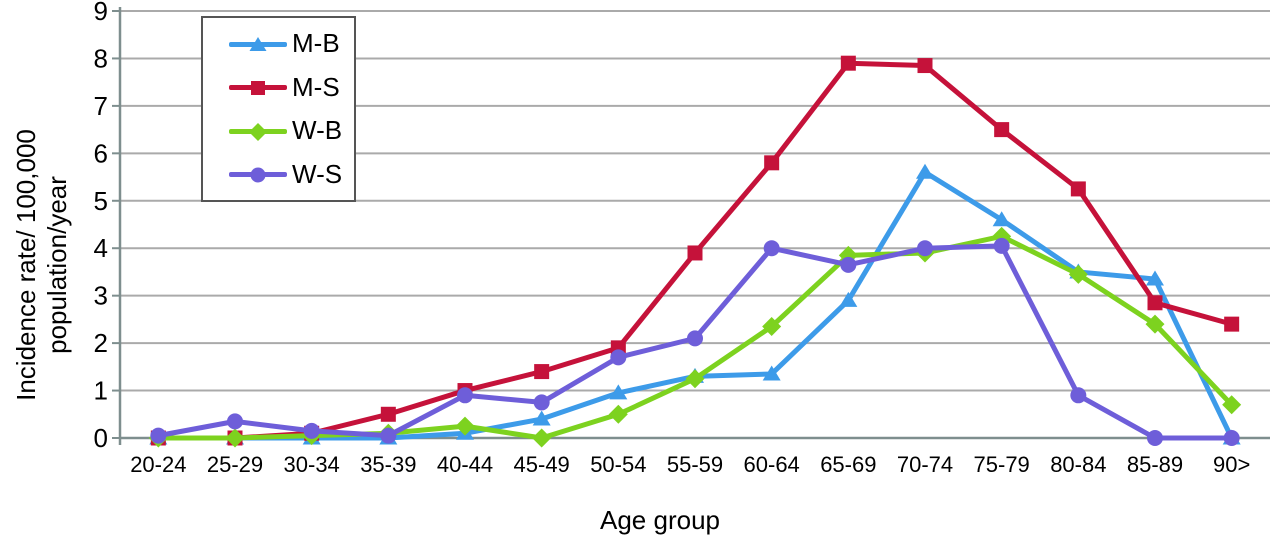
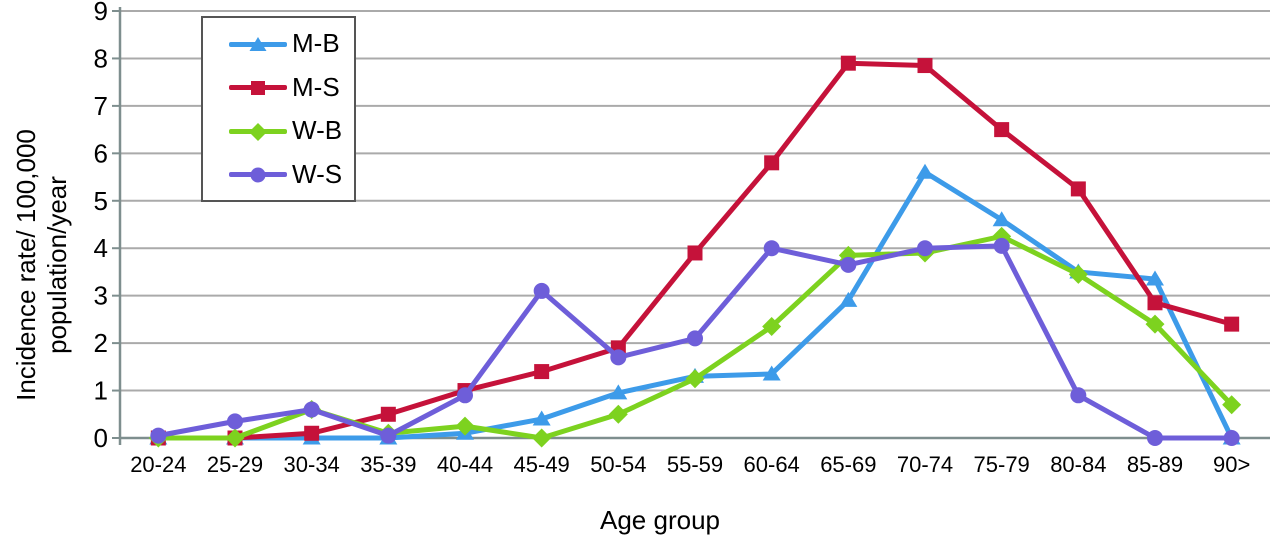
W-B/30-34: 0.1 -> 0.6
W-S/30-34: 0.1 -> 0.6
W-S/45-49: 0.8 -> 3.1
